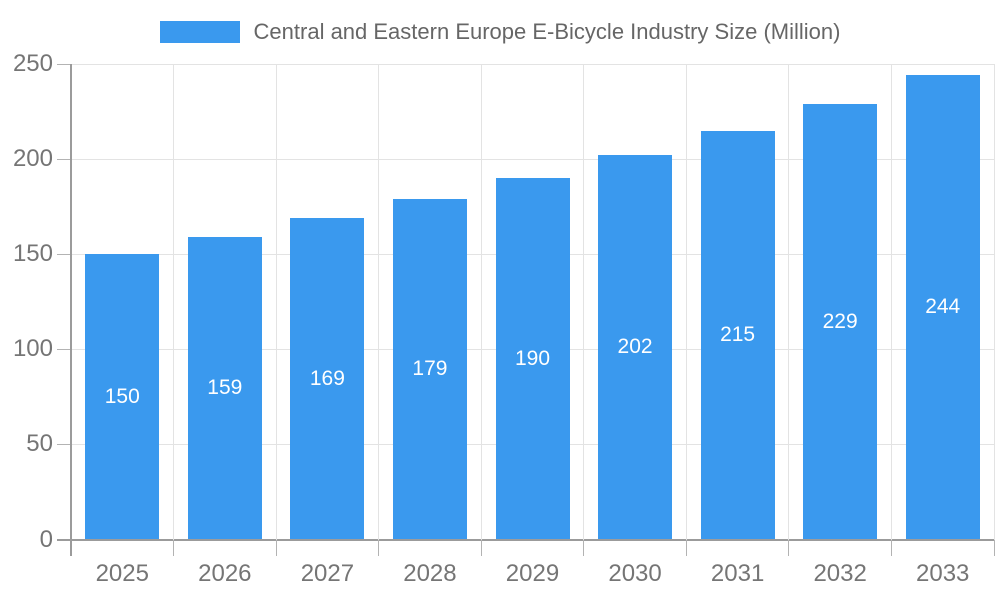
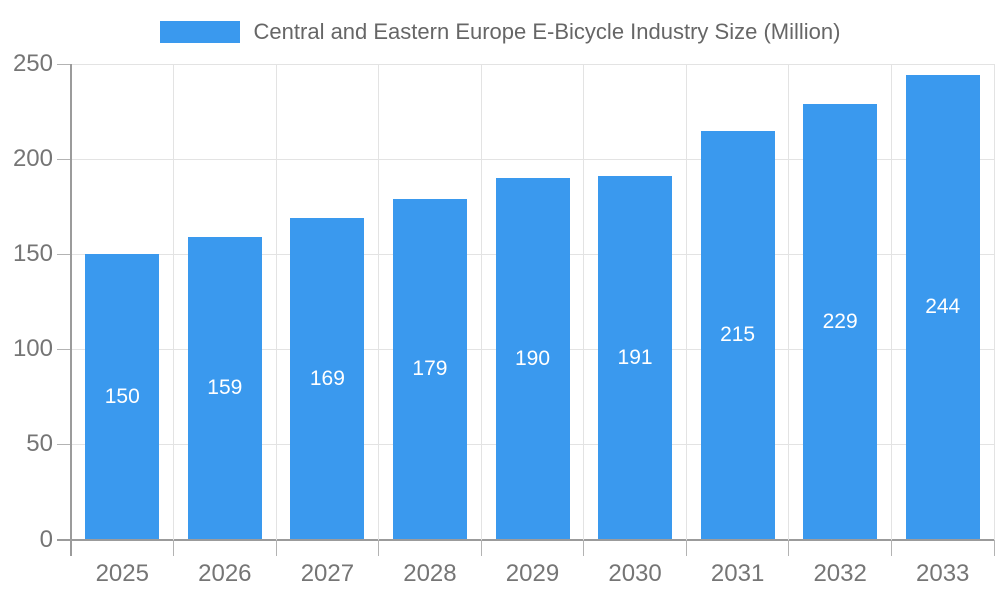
2030: 202 -> 191
